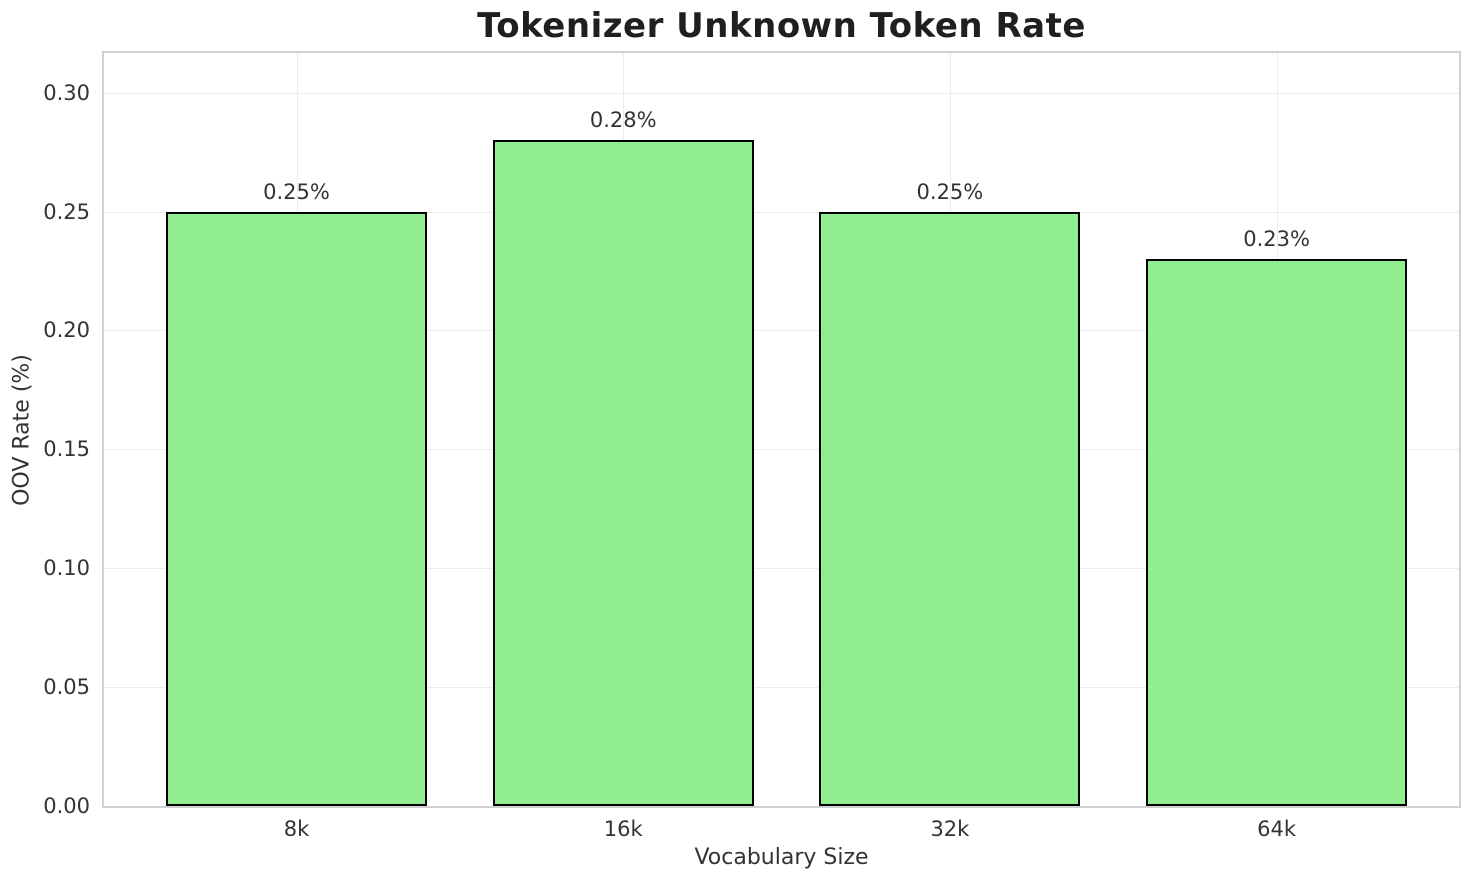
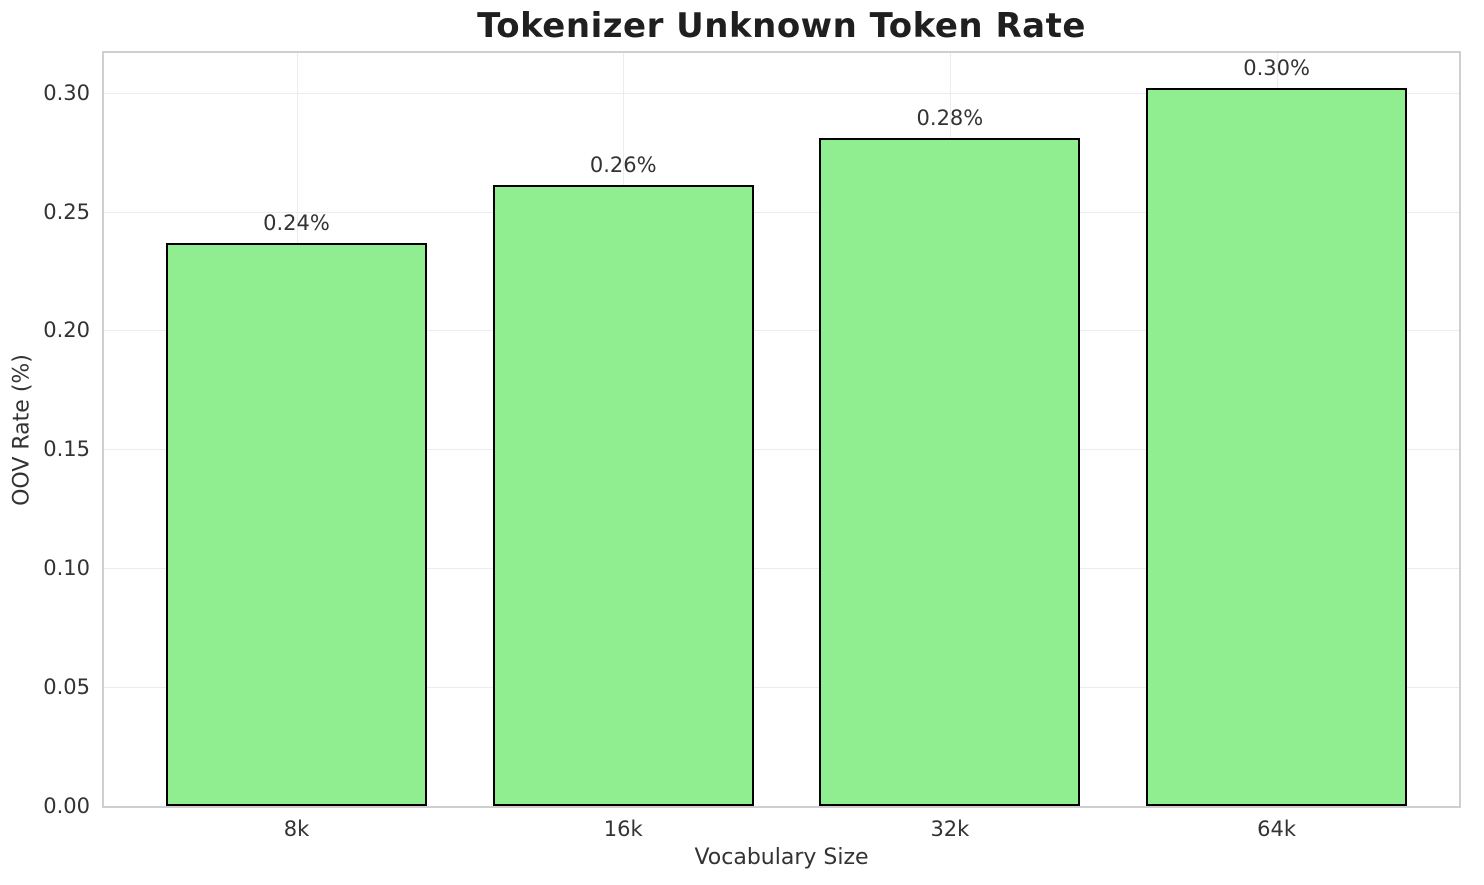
8k: 0.25% -> 0.24%
16k: 0.28% -> 0.26%
32k: 0.25% -> 0.28%
64k: 0.23% -> 0.30%
